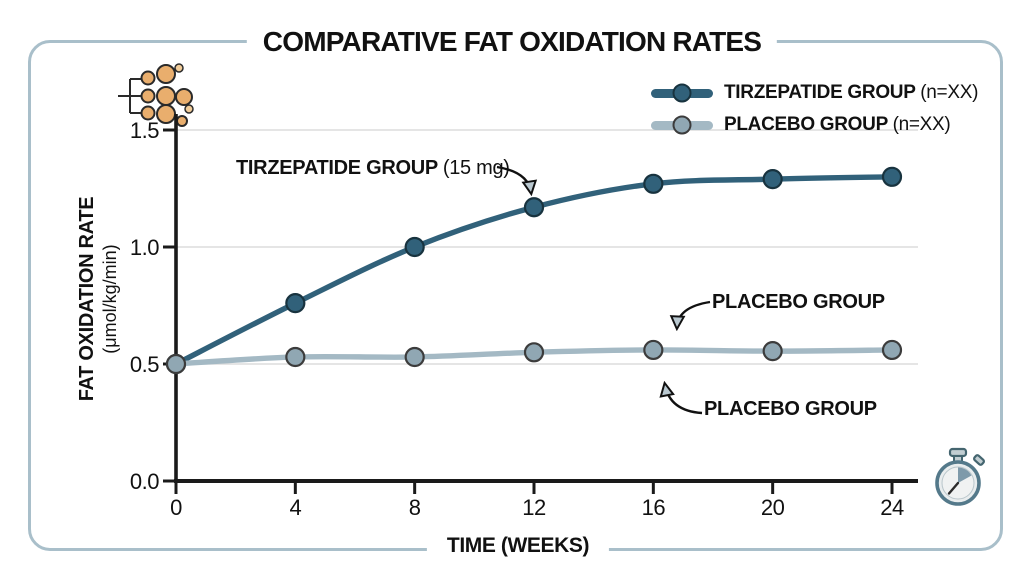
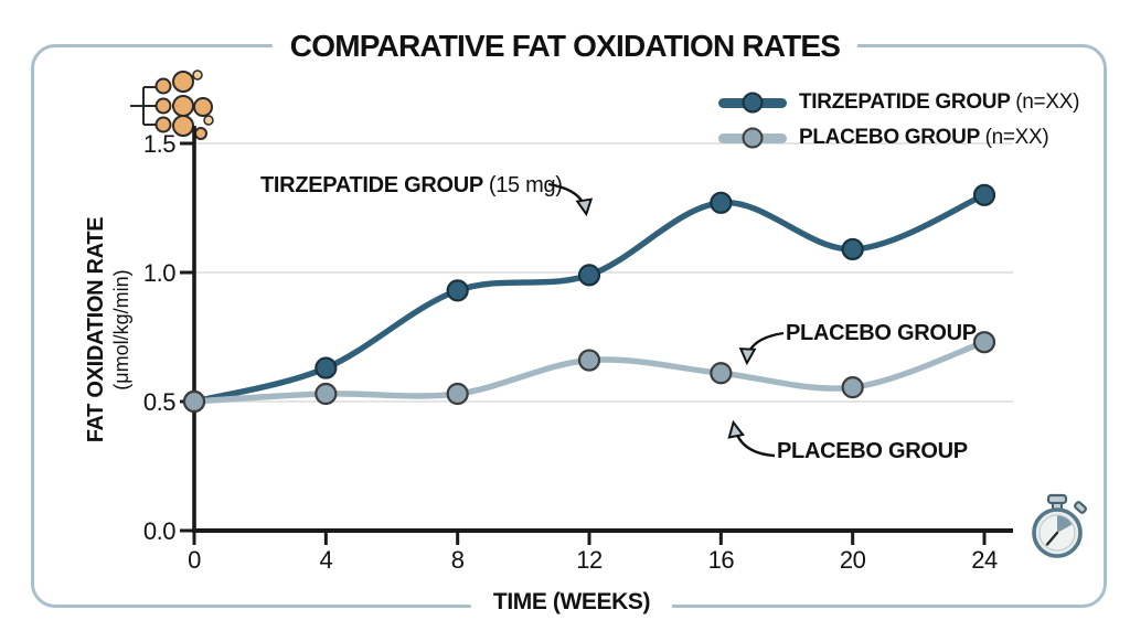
TIRZEPATIDE GROUP (n=XX)/4: 0.76 -> 0.63
TIRZEPATIDE GROUP (n=XX)/8: 1.00 -> 0.93
TIRZEPATIDE GROUP (n=XX)/12: 1.17 -> 0.99
PLACEBO GROUP (n=XX)/12: 0.55 -> 0.66
PLACEBO GROUP (n=XX)/16: 0.56 -> 0.61
TIRZEPATIDE GROUP (n=XX)/20: 1.29 -> 1.09
PLACEBO GROUP (n=XX)/24: 0.56 -> 0.73
